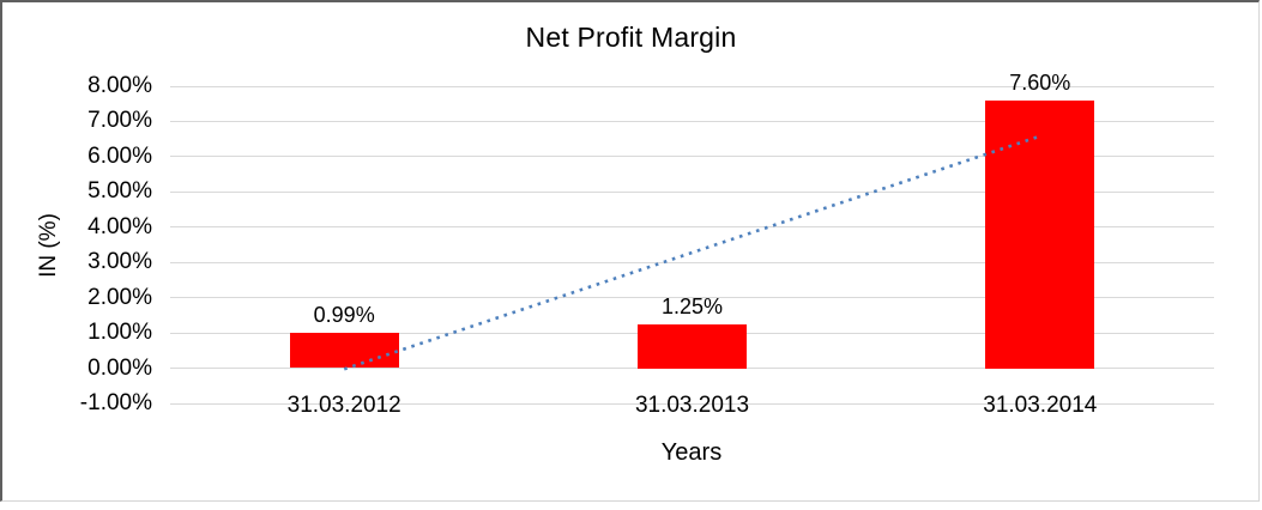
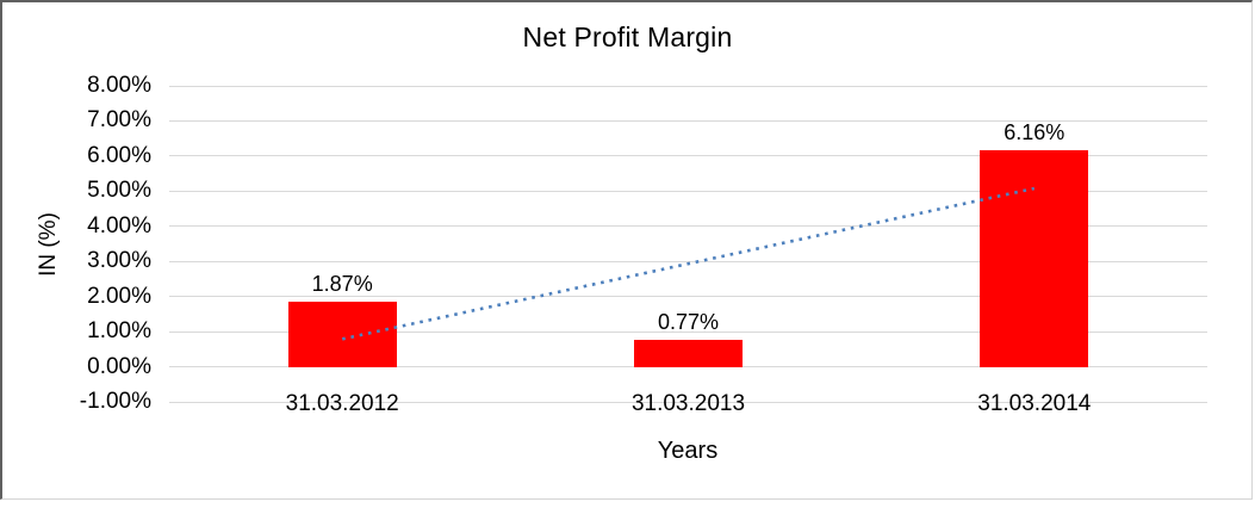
31.03.2012: 0.99% -> 1.87%
31.03.2013: 1.25% -> 0.77%
31.03.2014: 7.60% -> 6.16%
